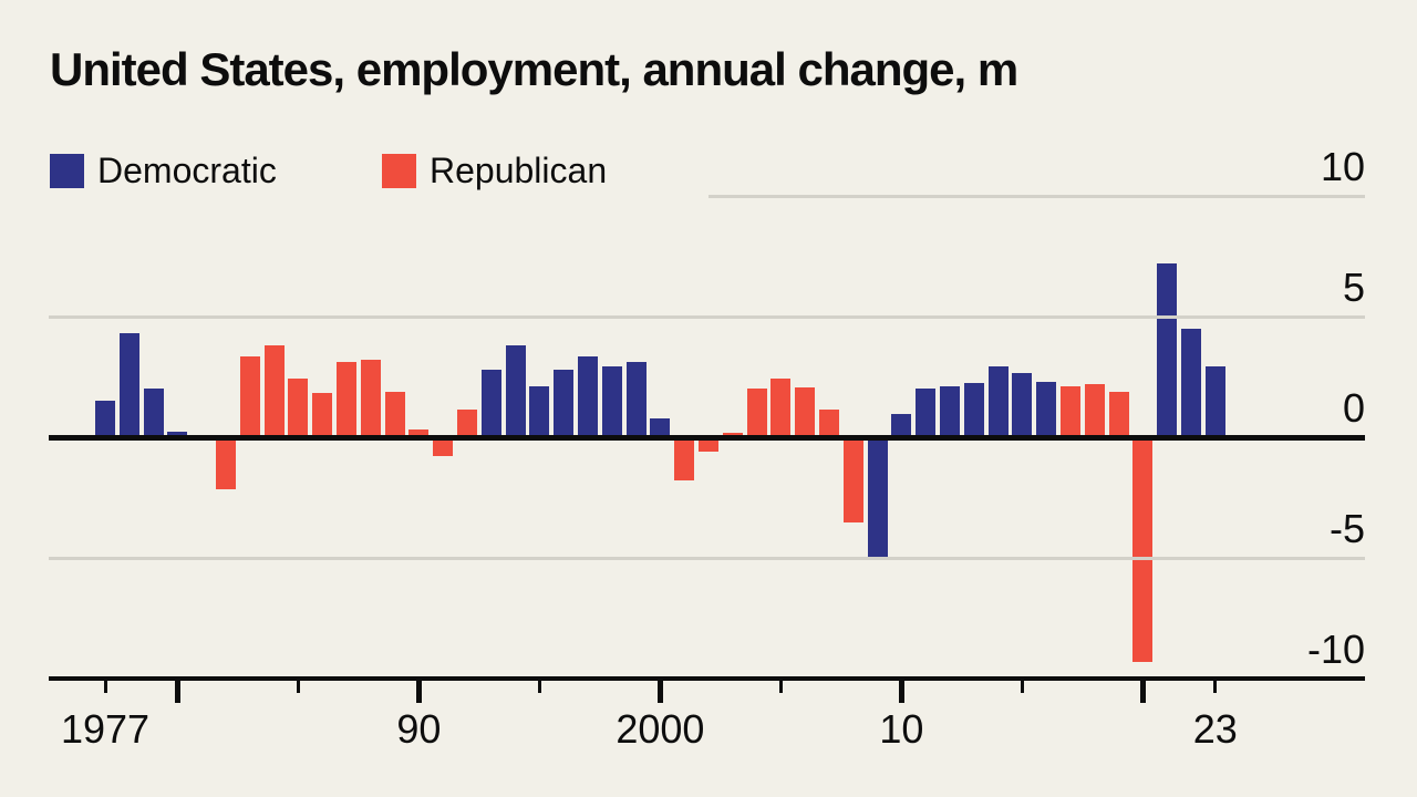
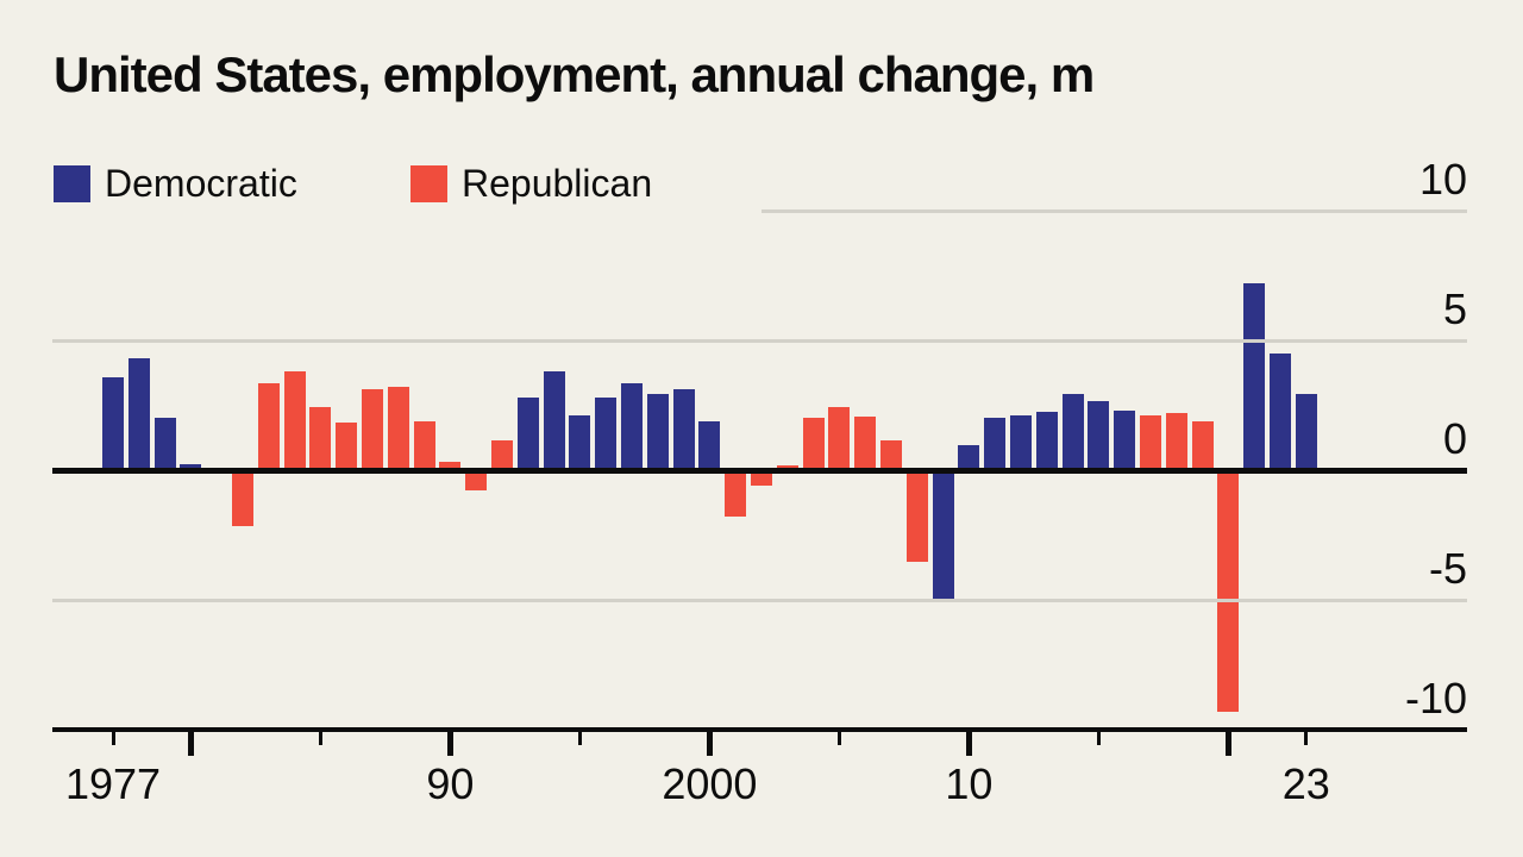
1977: 1.5 -> 3.6
2000: 0.8 -> 1.9
